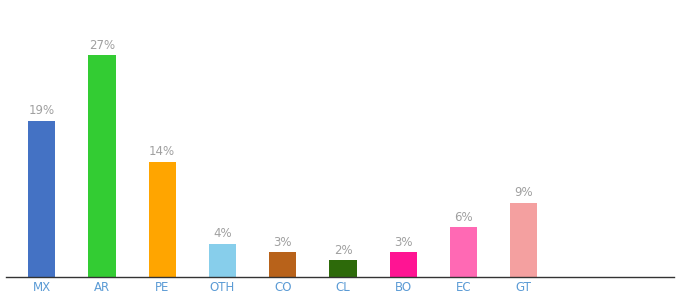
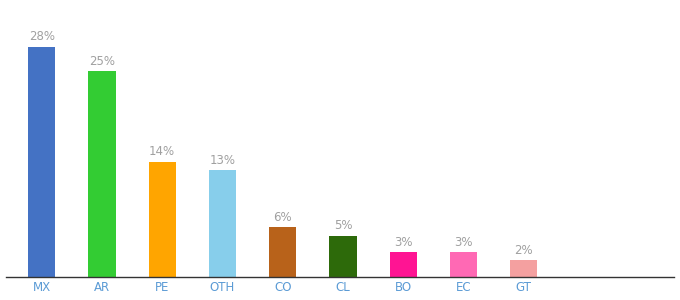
MX: 19% -> 28%
AR: 27% -> 25%
OTH: 4% -> 13%
CO: 3% -> 6%
CL: 2% -> 5%
EC: 6% -> 3%
GT: 9% -> 2%
